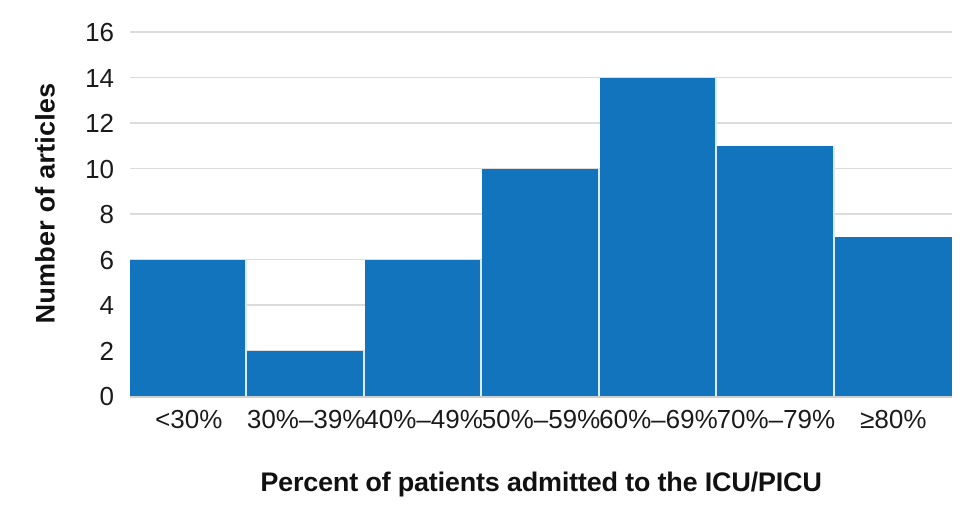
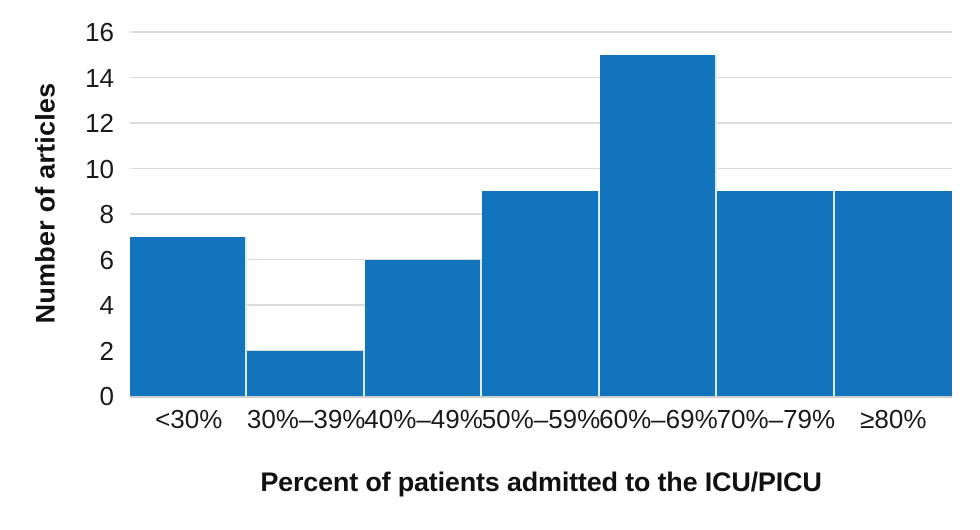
<30%: 6 -> 7
50%–59%: 10 -> 9
60%–69%: 14 -> 15
70%–79%: 11 -> 9
≥80%: 7 -> 9
